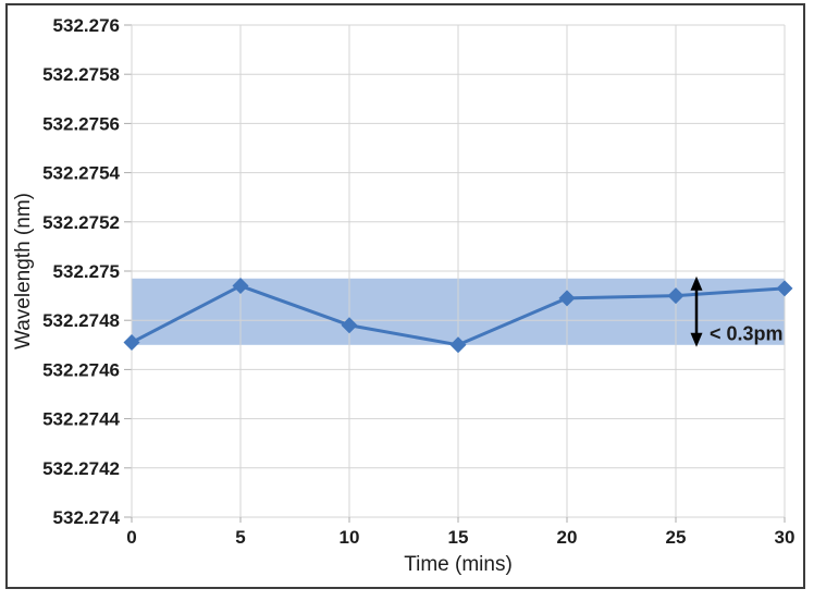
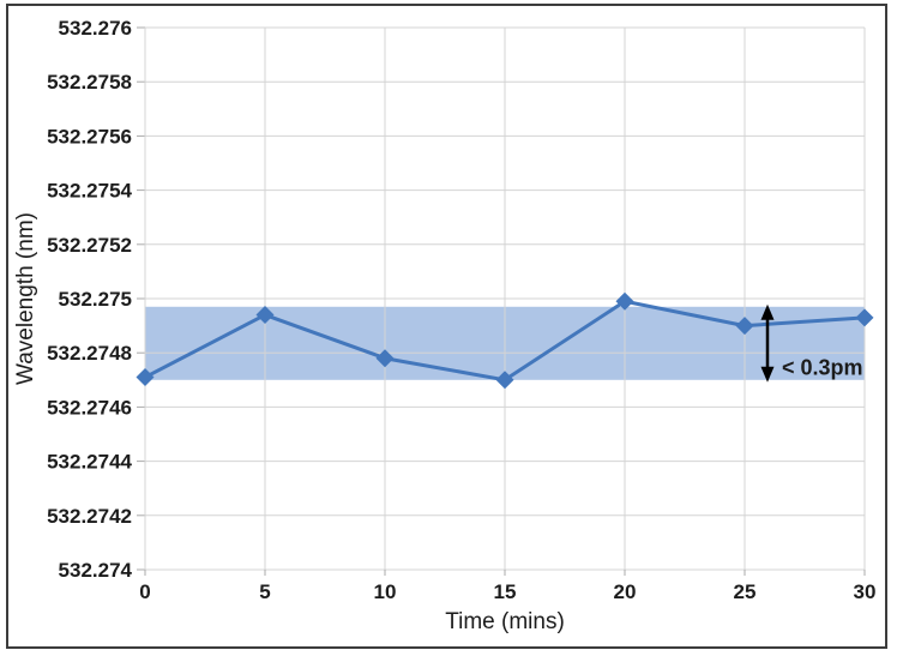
20: 532.27489 -> 532.27499
